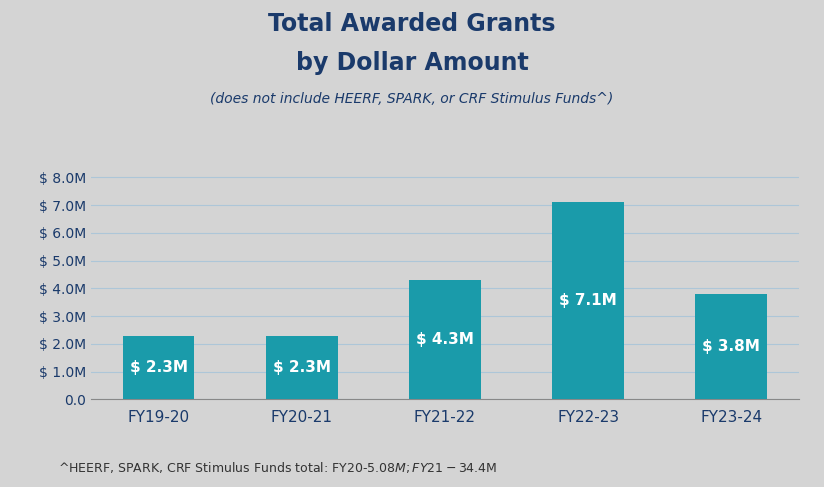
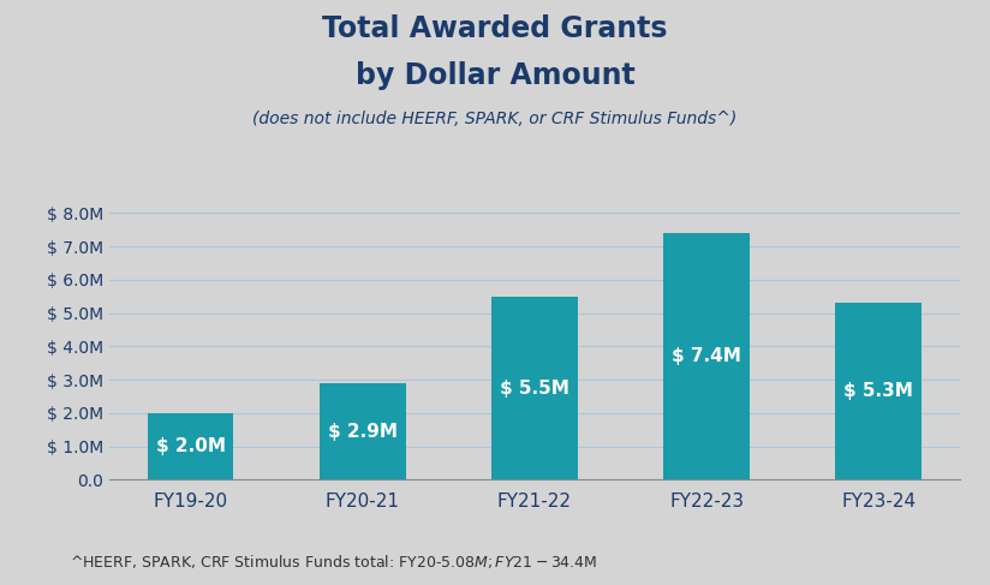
FY19-20: 2.3M -> 2.0M
FY20-21: 2.3M -> 2.9M
FY21-22: 4.3M -> 5.5M
FY22-23: 7.1M -> 7.4M
FY23-24: 3.8M -> 5.3M
